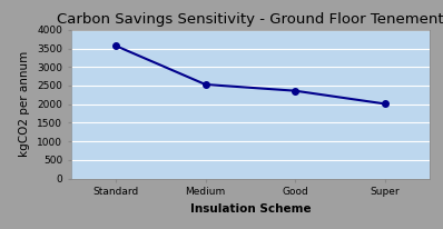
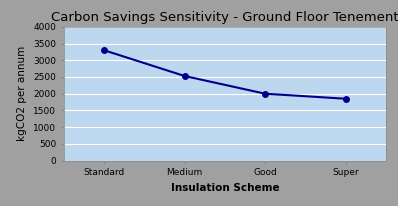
Standard: 3570 -> 3300
Good: 2360 -> 2000
Super: 2010 -> 1850
